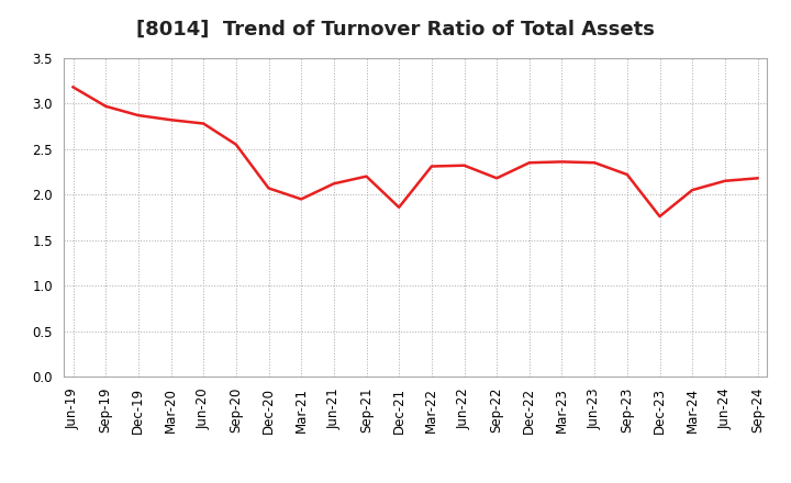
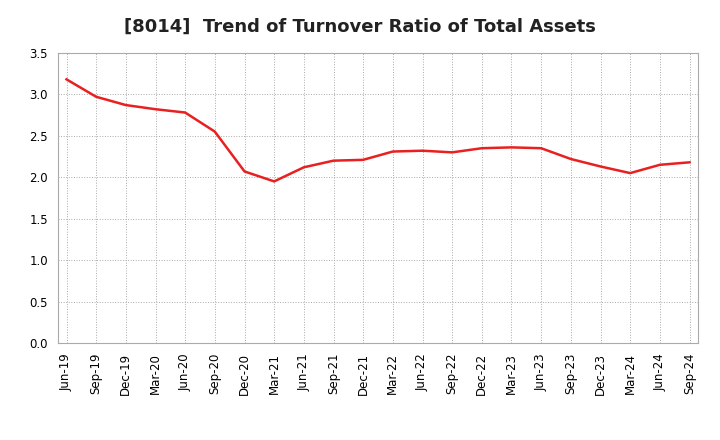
Dec-21: 1.86 -> 2.21
Sep-22: 2.18 -> 2.30
Dec-23: 1.76 -> 2.13
